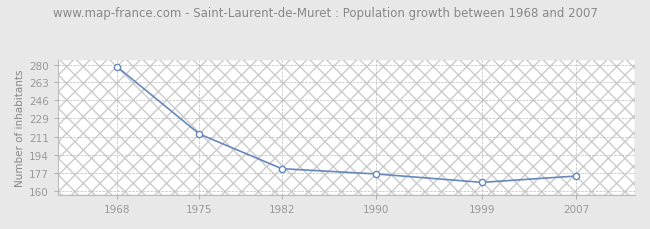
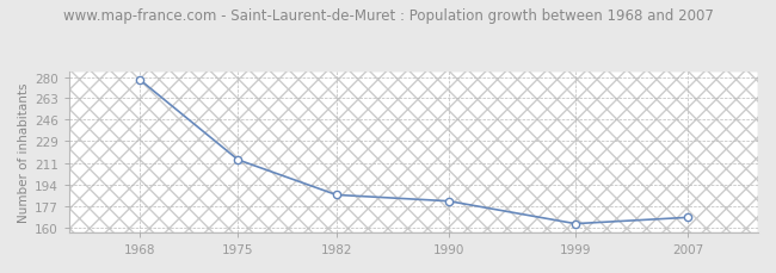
1982: 181 -> 186
1990: 176 -> 181
1999: 168 -> 163
2007: 174 -> 168
